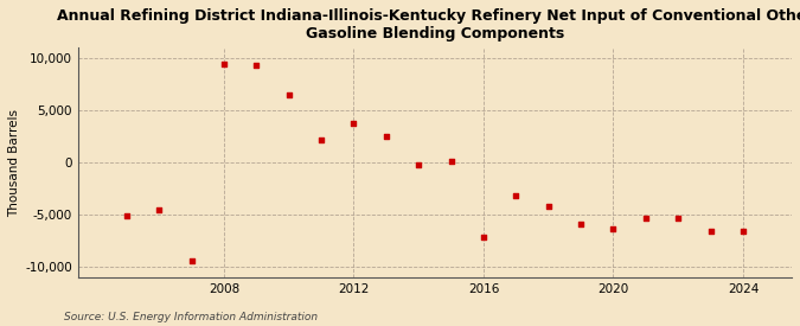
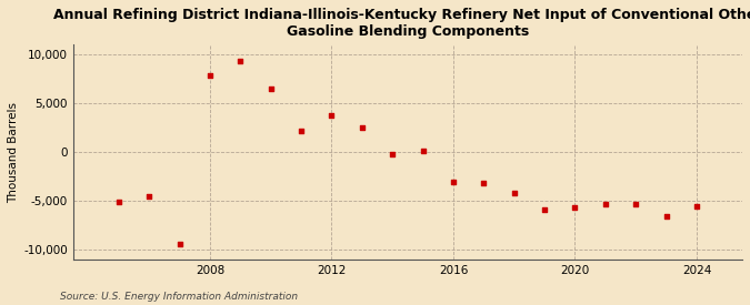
2008: 9,400 -> 7,900
2016: -7,200 -> -3,000
2020: -6,400 -> -5,700
2024: -6,600 -> -5,500
